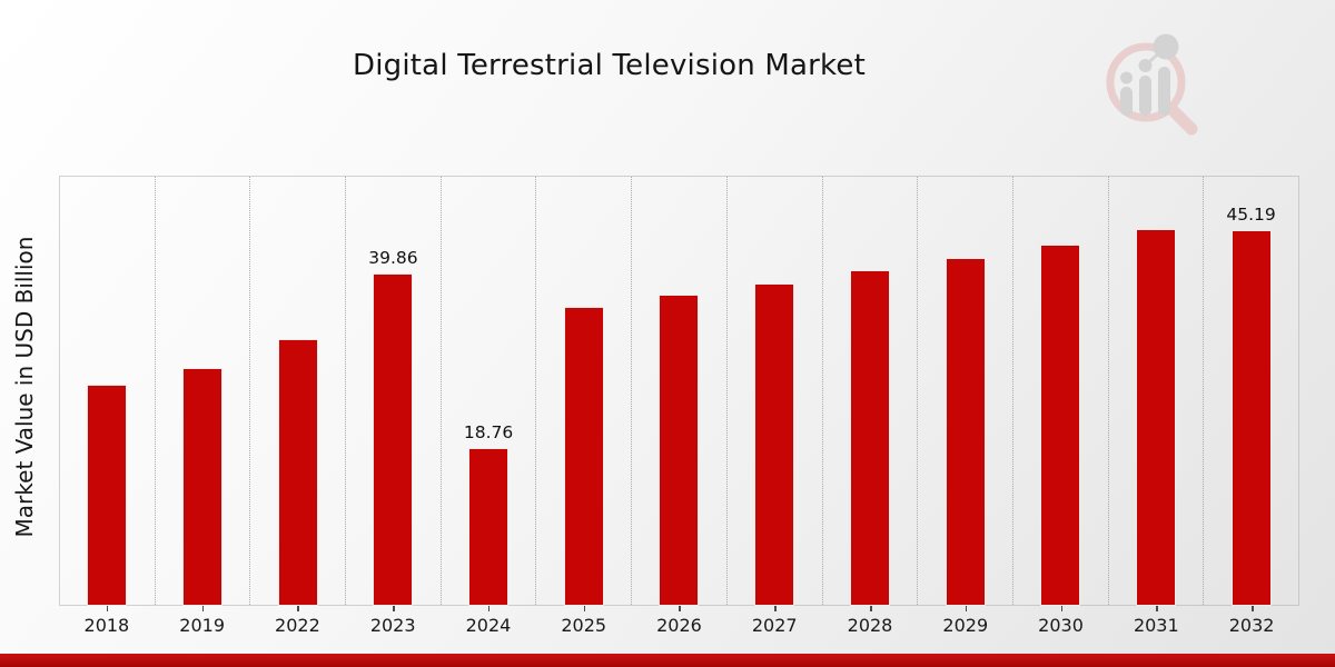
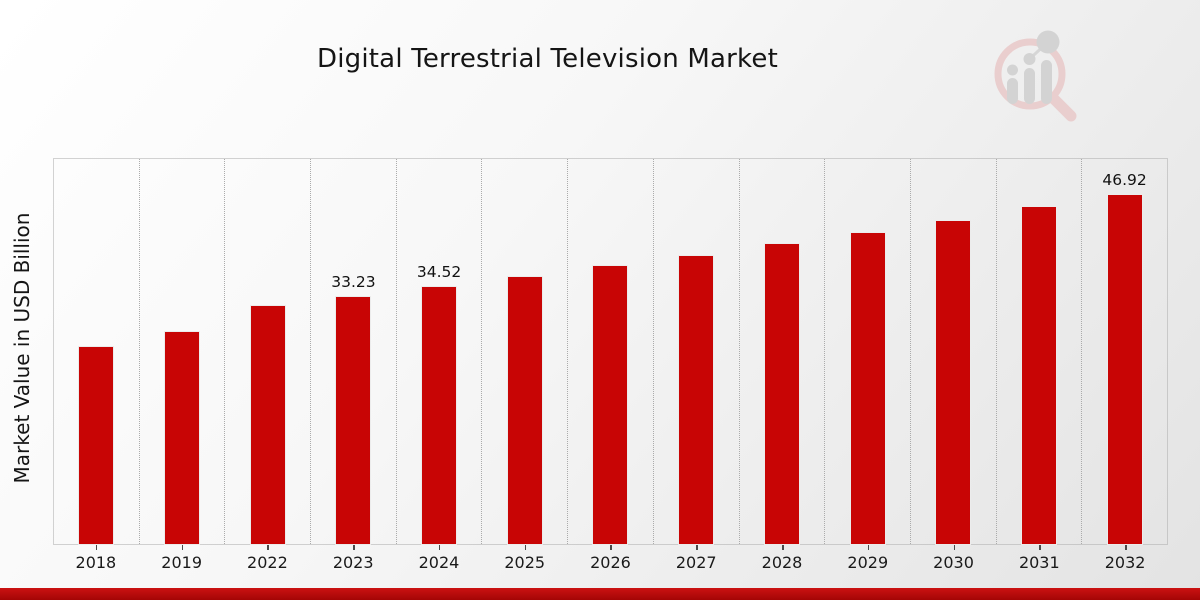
2023: 39.86 -> 33.23
2024: 18.76 -> 34.52
2032: 45.19 -> 46.92
